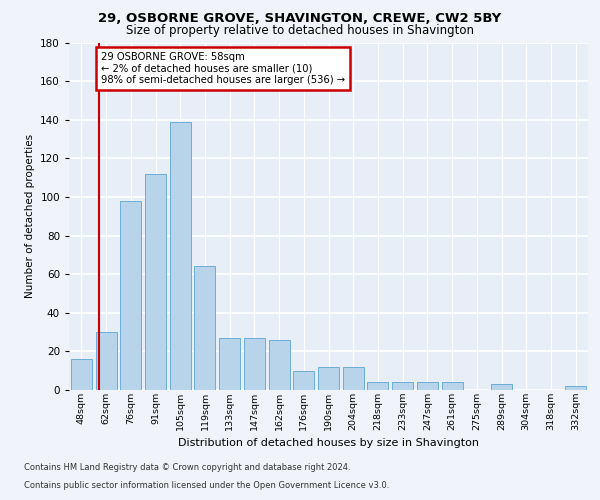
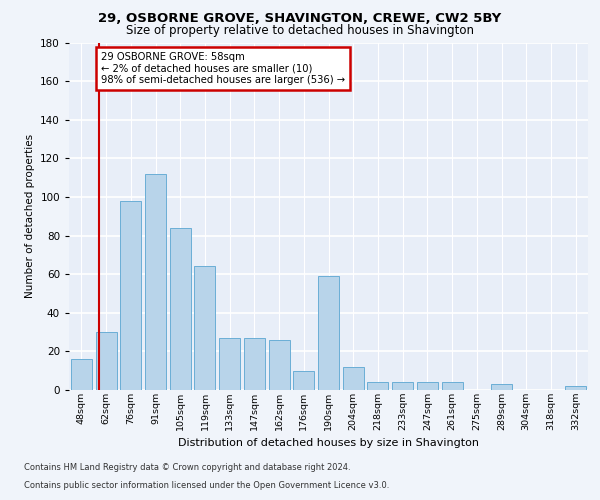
105sqm: 139 -> 84
190sqm: 12 -> 59
